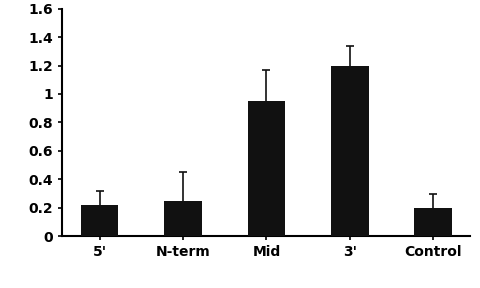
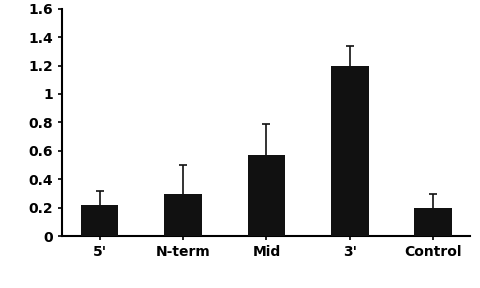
N-term: 0.25 -> 0.30
Mid: 0.95 -> 0.57
